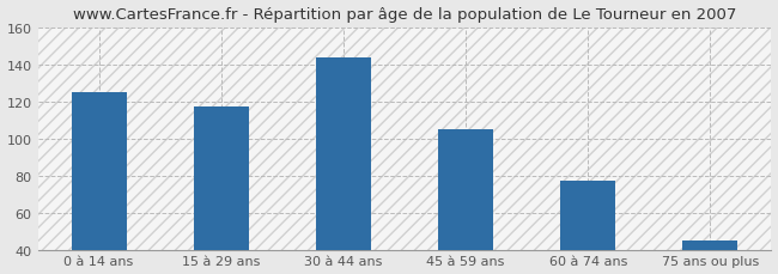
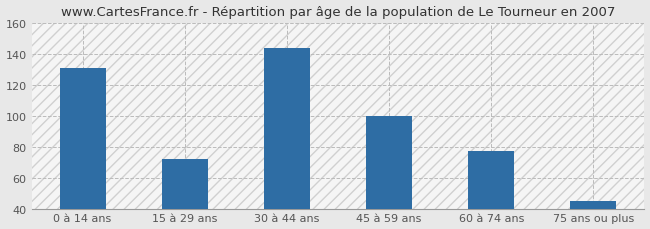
0 à 14 ans: 125 -> 131
15 à 29 ans: 117 -> 72
45 à 59 ans: 105 -> 100
